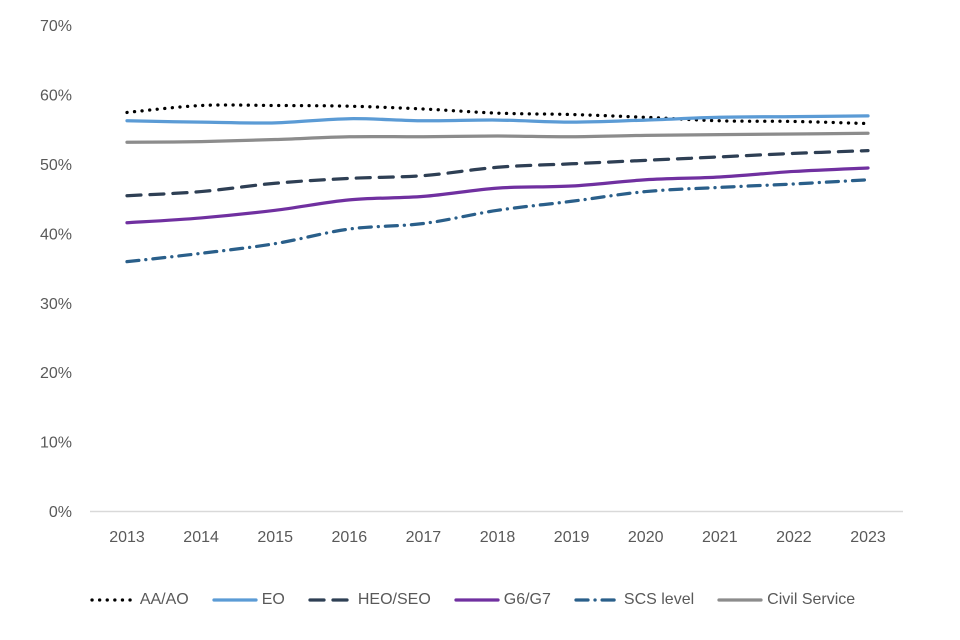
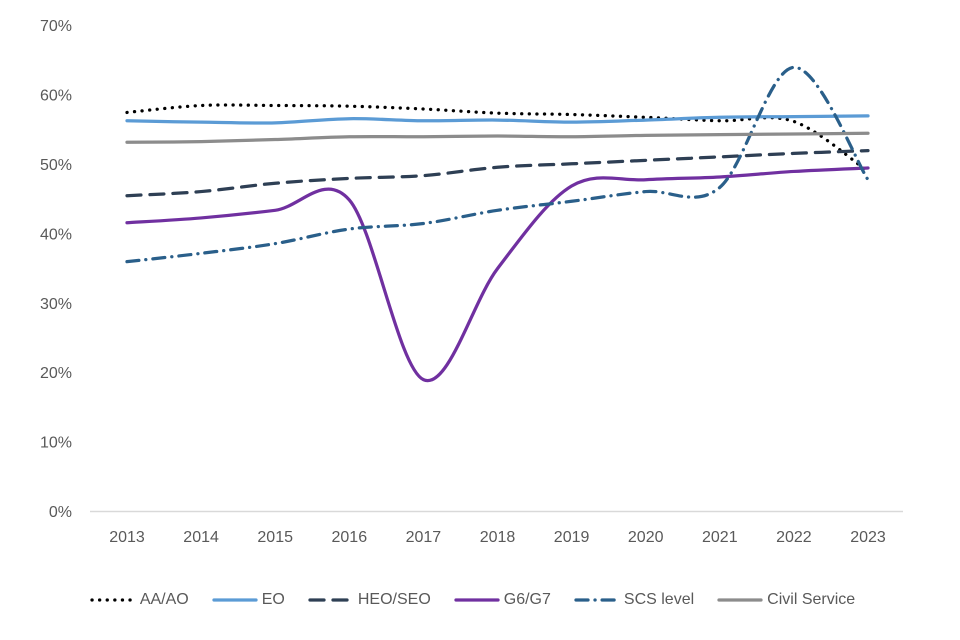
G6/G7/2017: 45% -> 19%
G6/G7/2018: 47% -> 35%
SCS level/2022: 47% -> 64%
AA/AO/2023: 56% -> 49%
